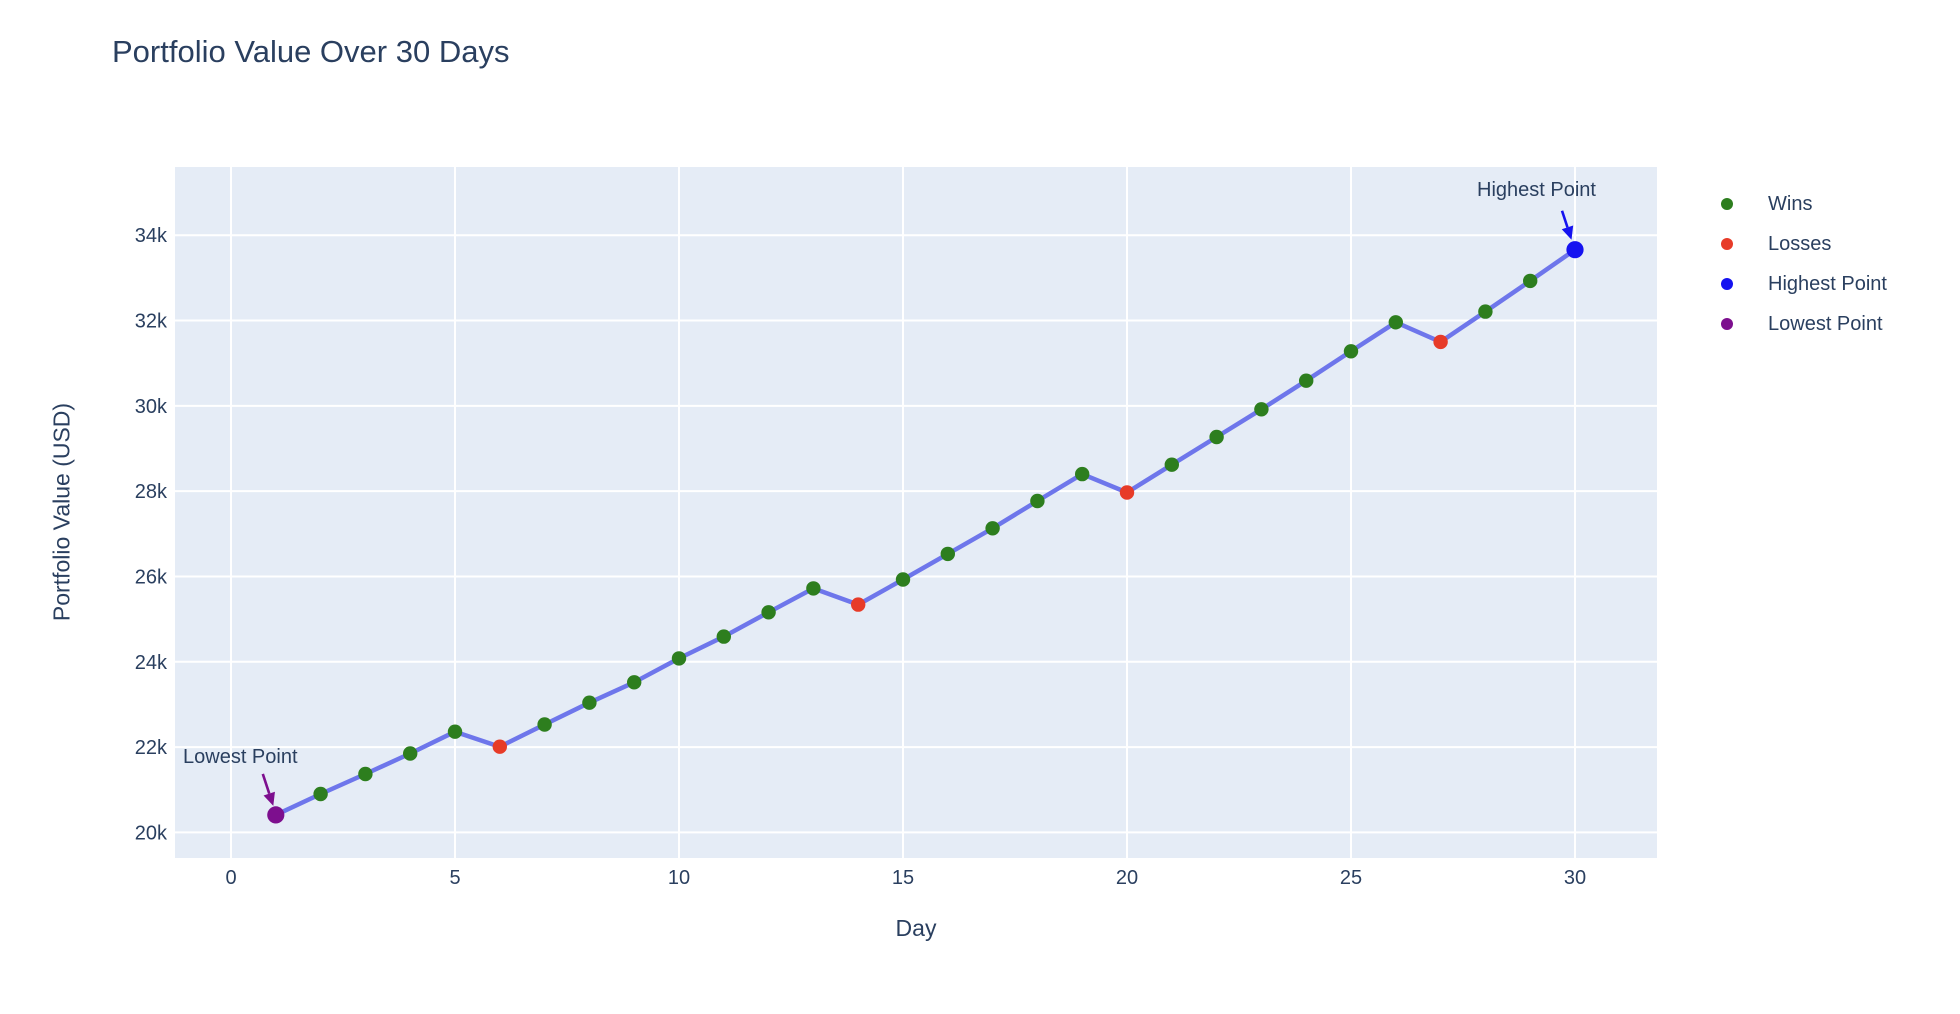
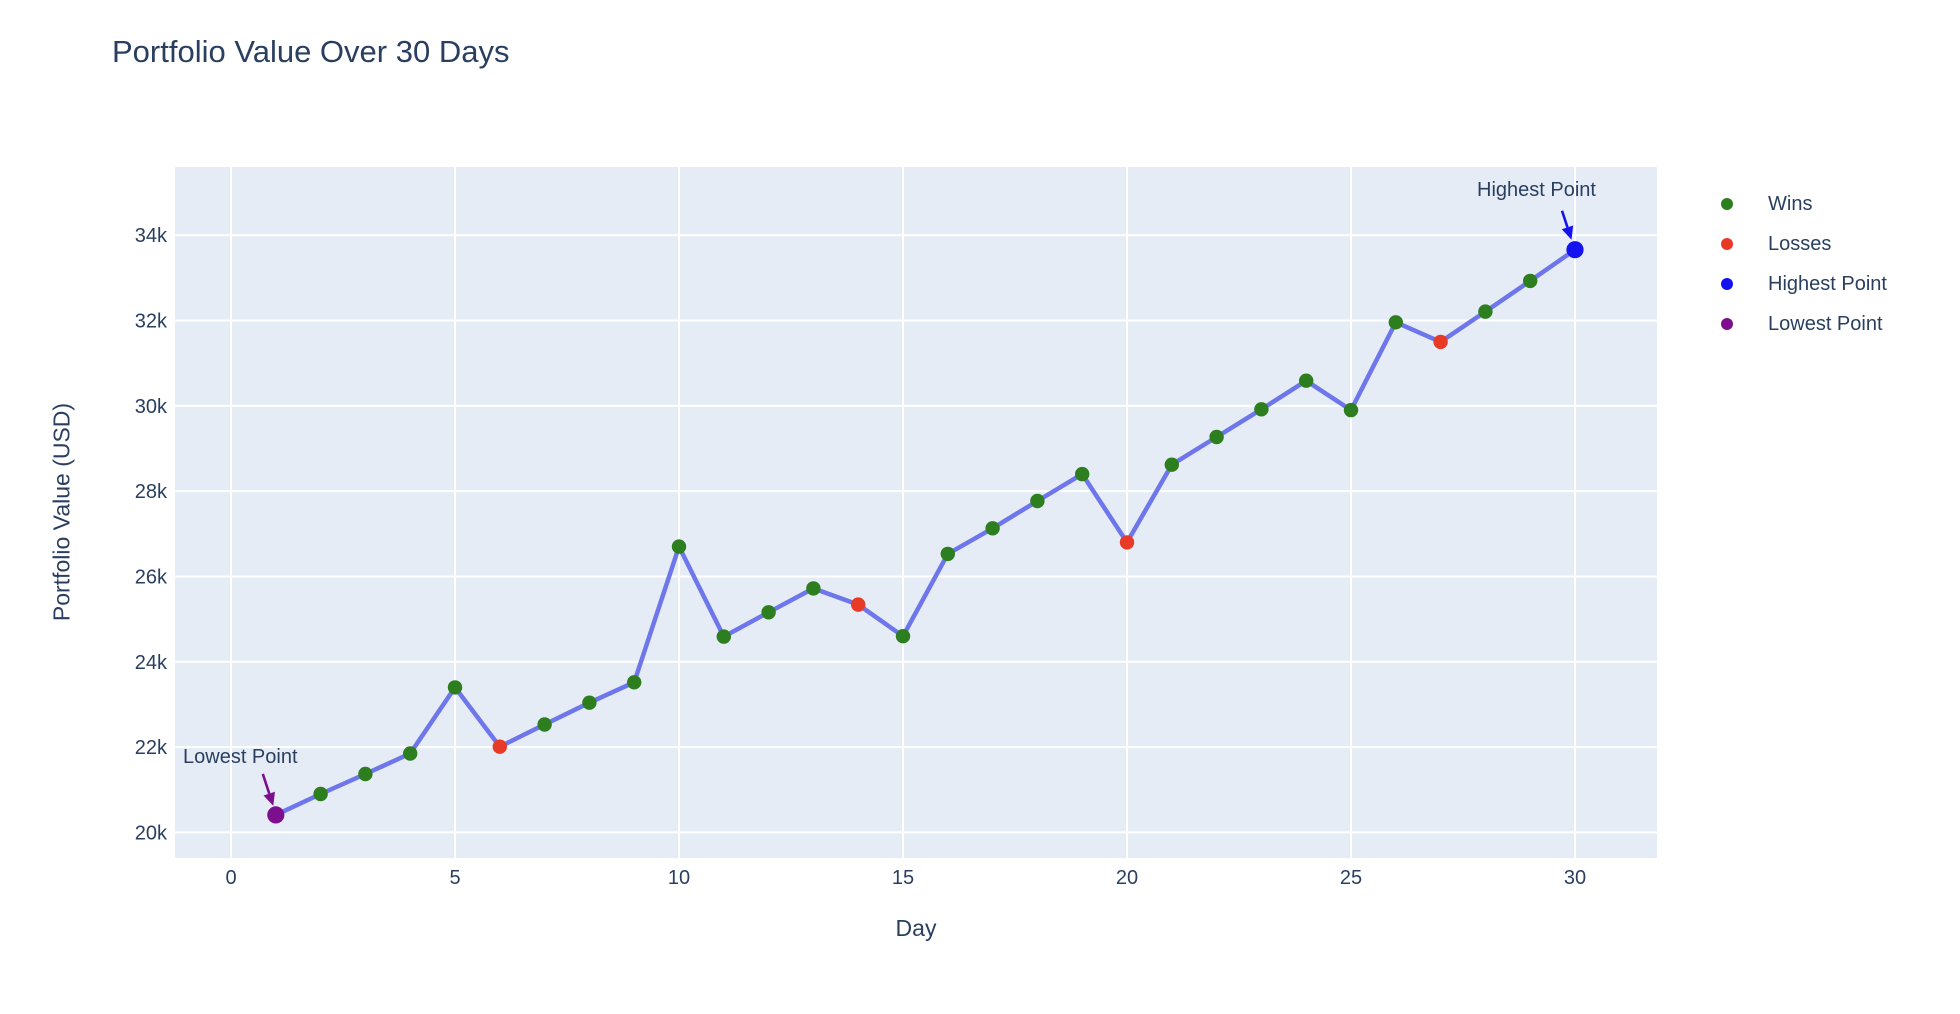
5: 22.4k -> 23.4k
10: 24.1k -> 26.7k
15: 25.9k -> 24.6k
20: 28.0k -> 26.8k
25: 31.3k -> 29.9k
